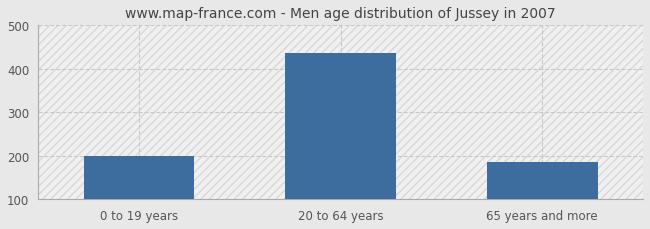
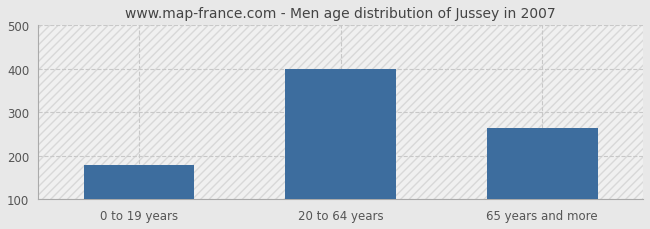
0 to 19 years: 200 -> 180
20 to 64 years: 437 -> 400
65 years and more: 186 -> 265
